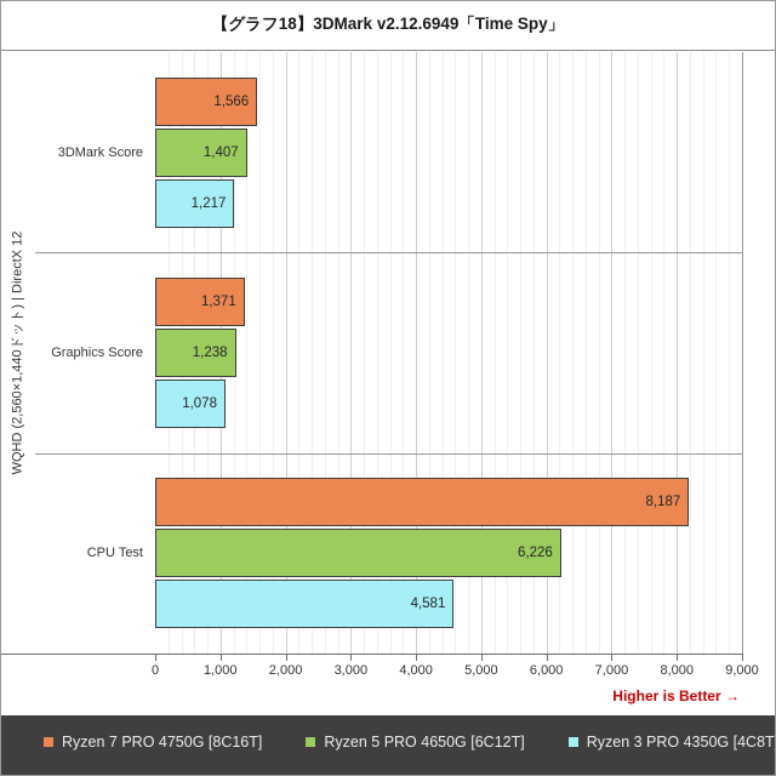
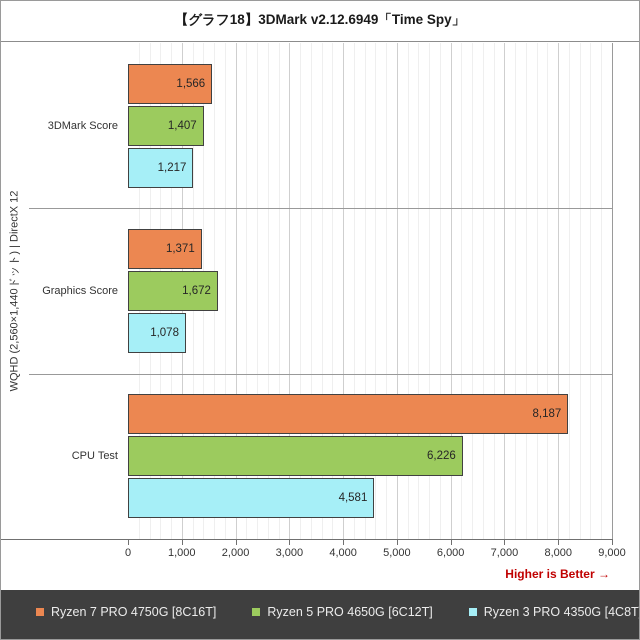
Ryzen 5 PRO 4650G [6C12T]/Graphics Score: 1,238 -> 1,672
